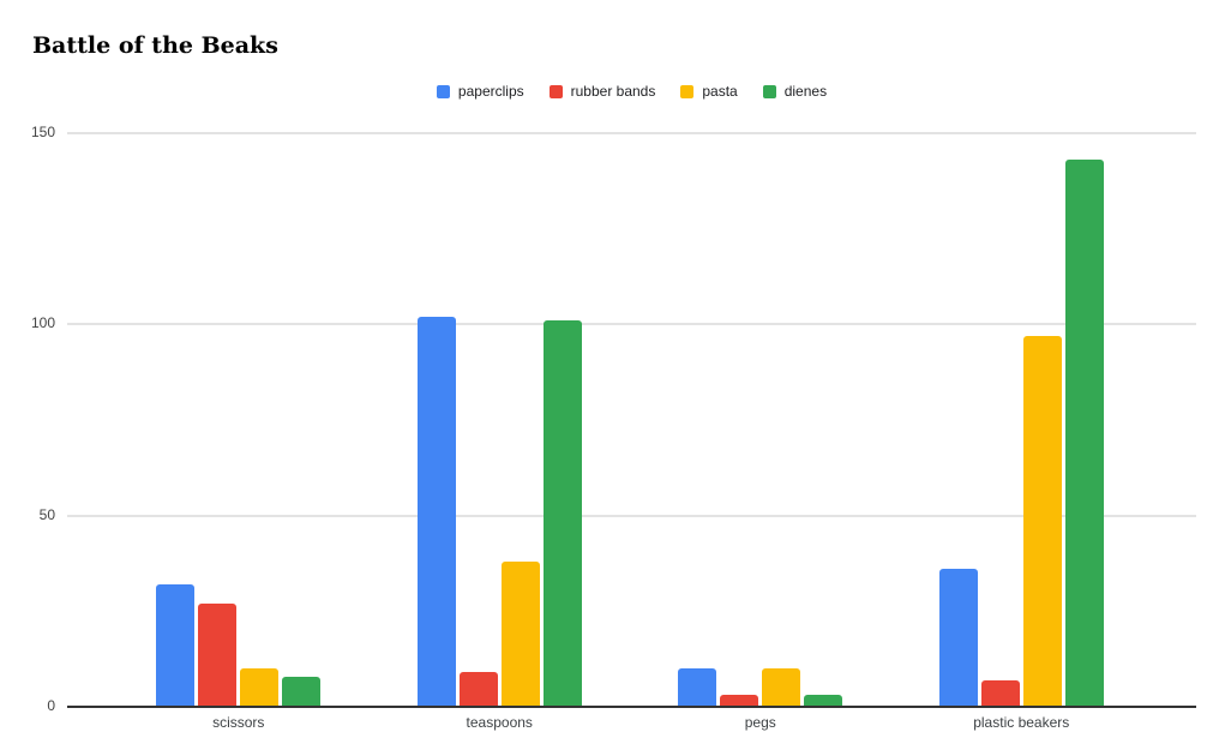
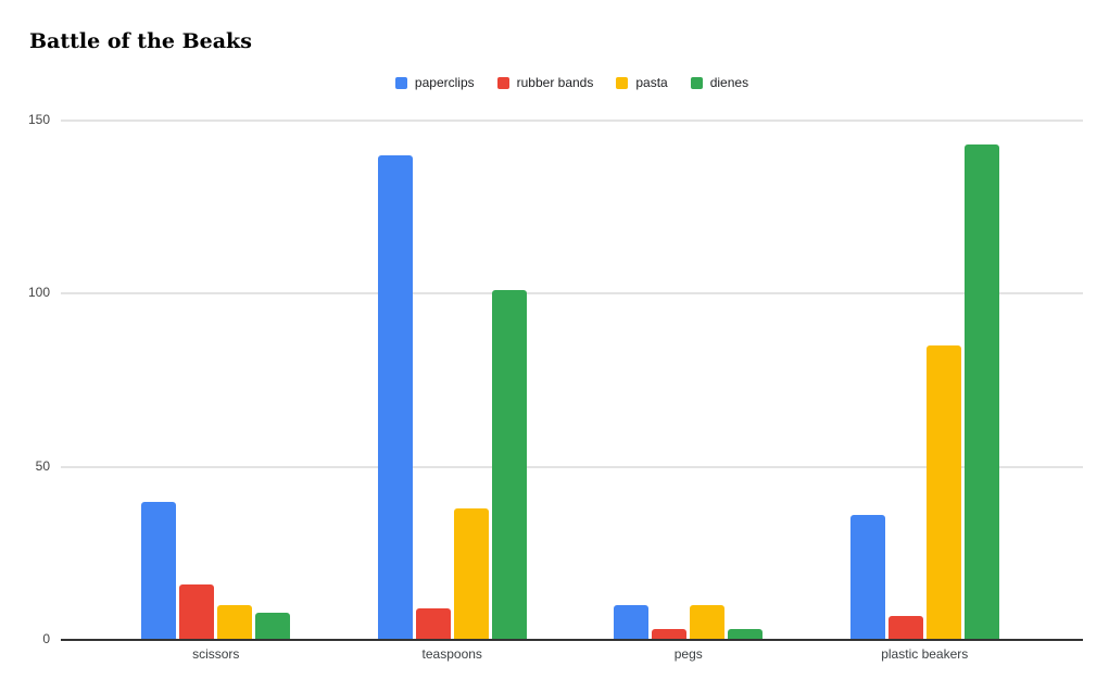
paperclips/scissors: 32 -> 40
rubber bands/scissors: 27 -> 16
paperclips/teaspoons: 102 -> 140
pasta/plastic beakers: 97 -> 85
